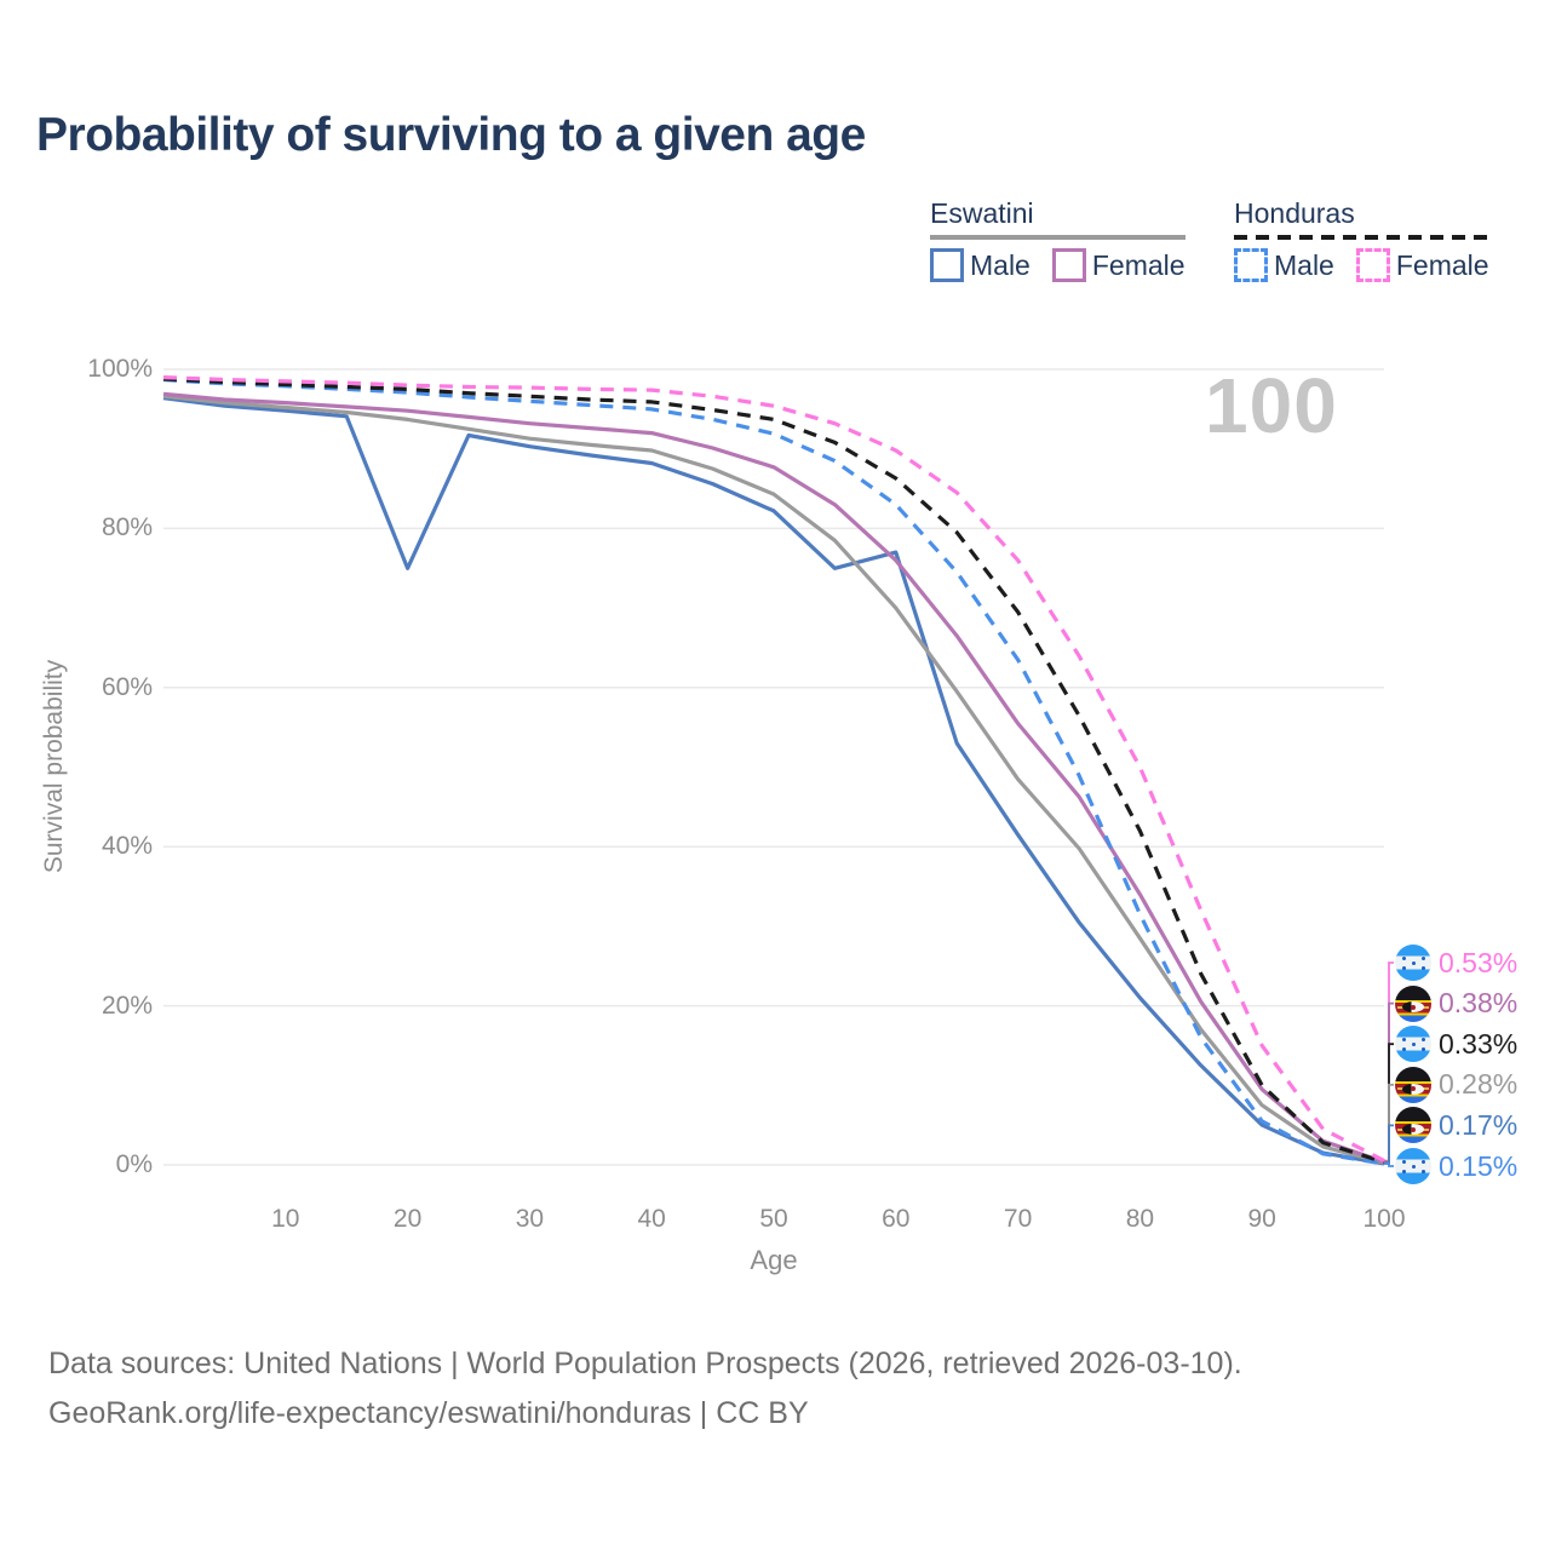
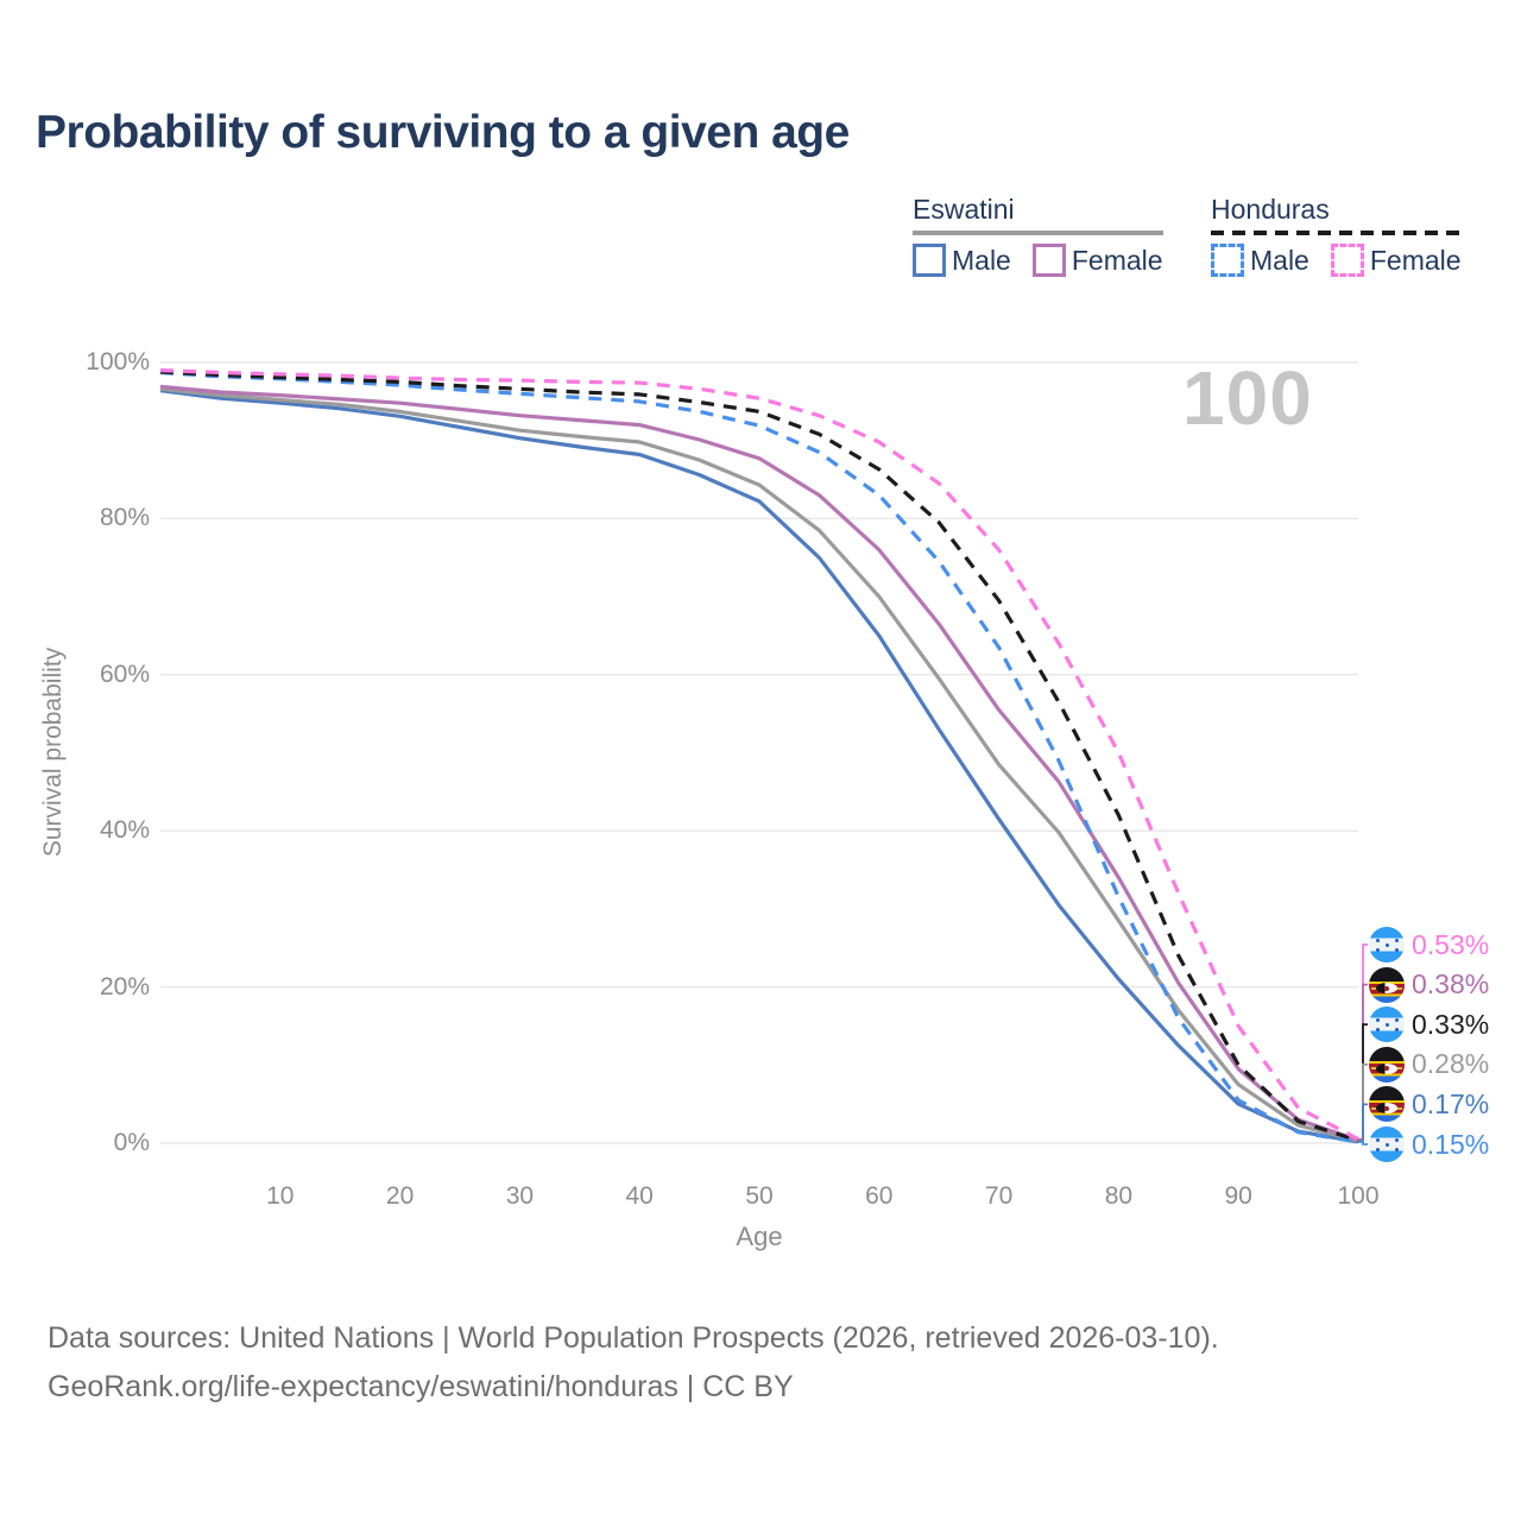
Eswatini Male/20: 75% -> 93%
Eswatini Male/60: 77% -> 65%
